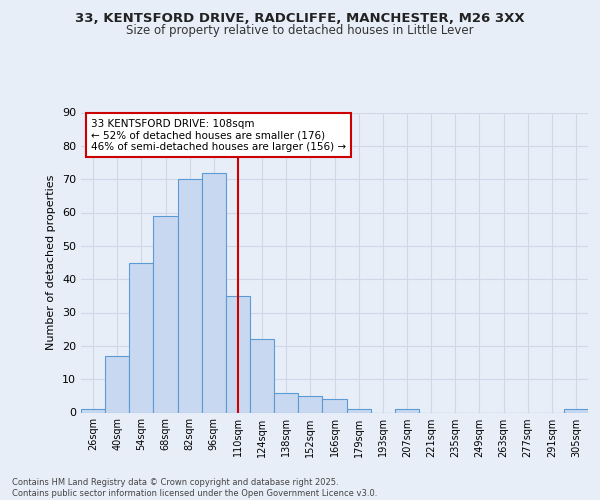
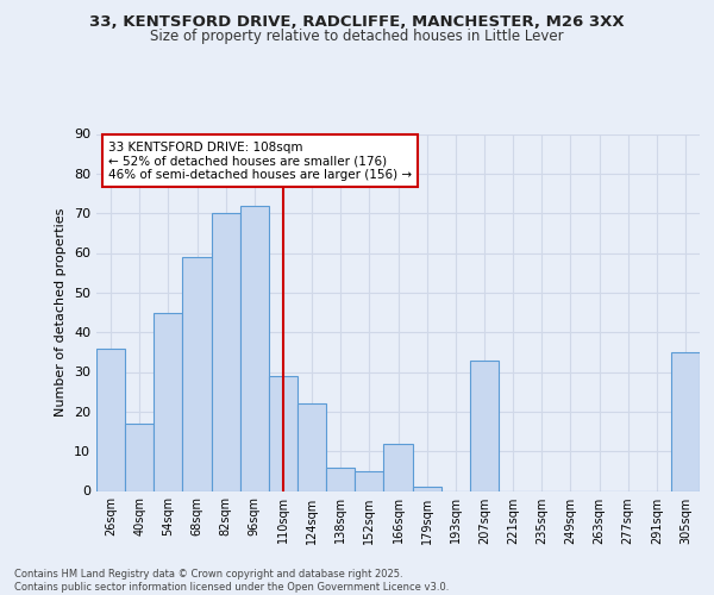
26sqm: 1 -> 36
110sqm: 35 -> 29
166sqm: 4 -> 12
207sqm: 1 -> 33
305sqm: 1 -> 35
